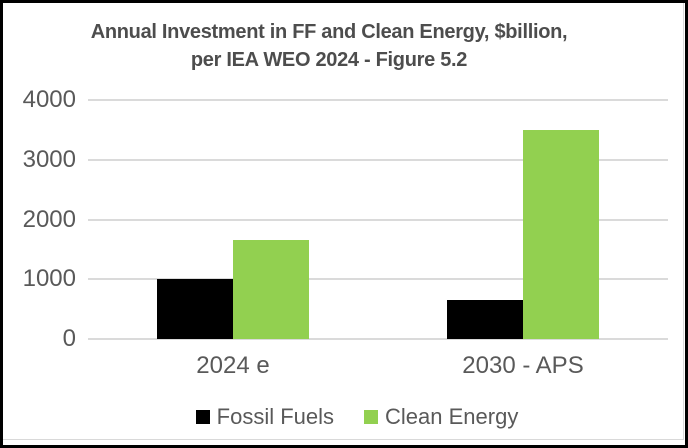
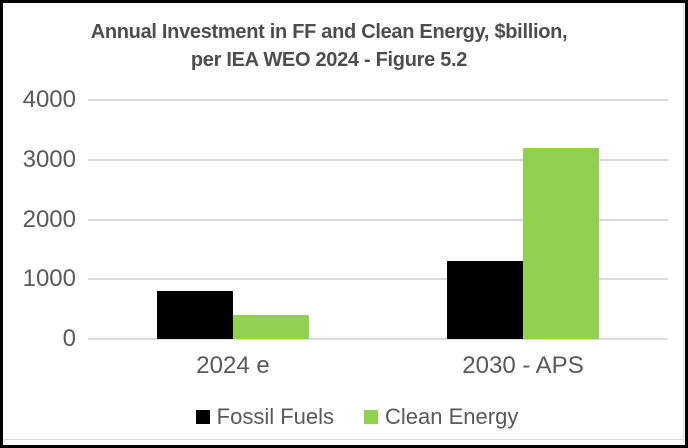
Fossil Fuels/2024 e: 1000 -> 800
Clean Energy/2024 e: 1600 -> 400
Fossil Fuels/2030 - APS: 600 -> 1300
Clean Energy/2030 - APS: 3500 -> 3200
